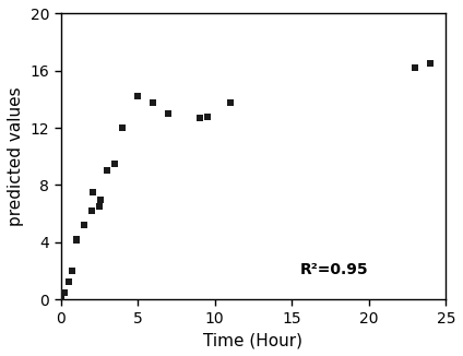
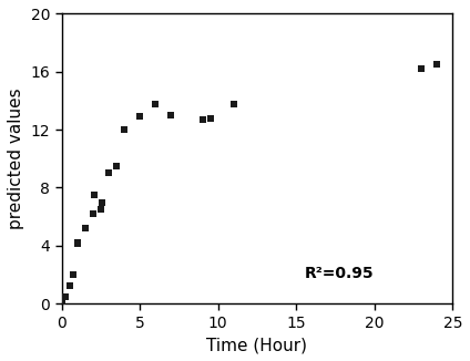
5: 14.2 -> 12.9
